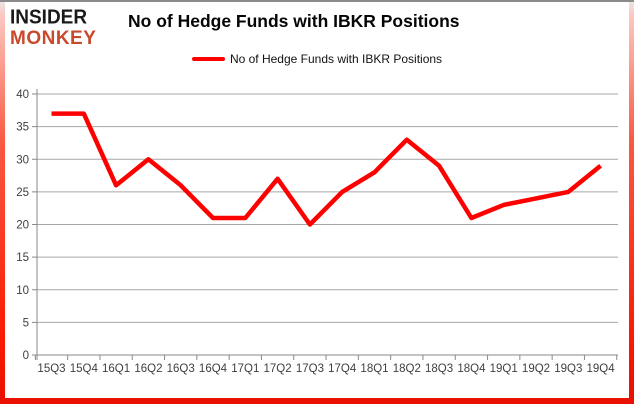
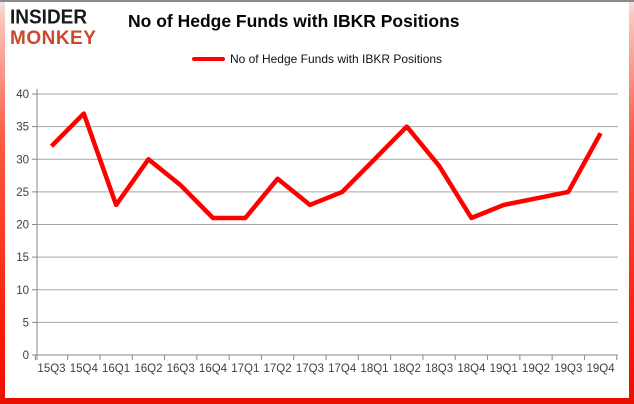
15Q3: 37 -> 32
16Q1: 26 -> 23
17Q3: 20 -> 23
18Q1: 28 -> 30
18Q2: 33 -> 35
19Q4: 29 -> 34
